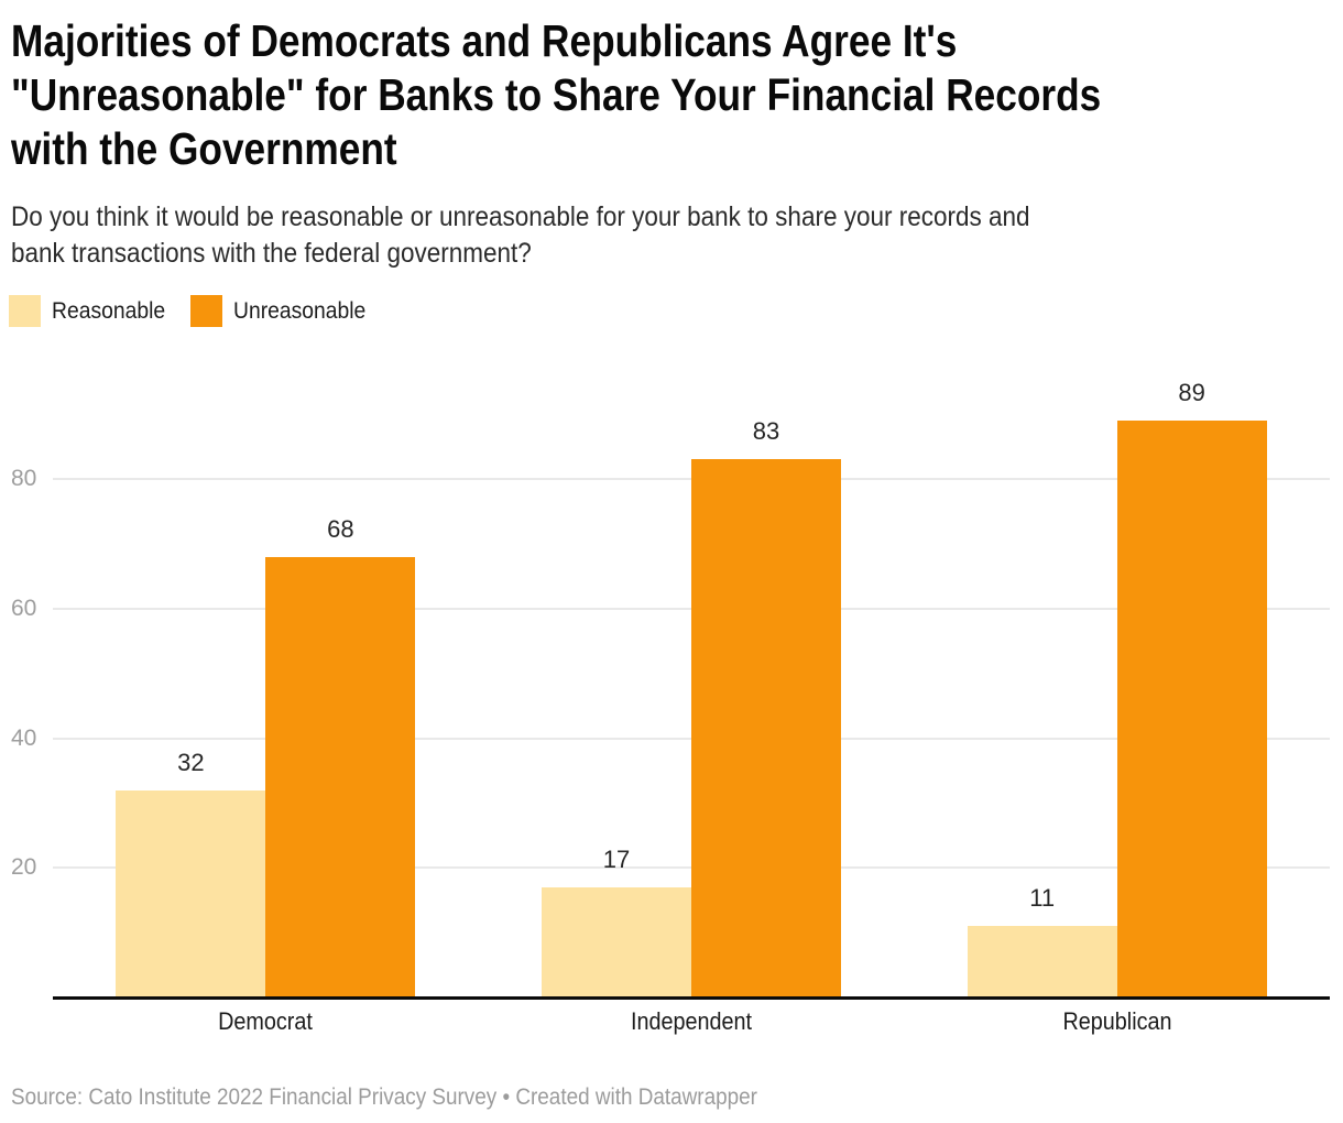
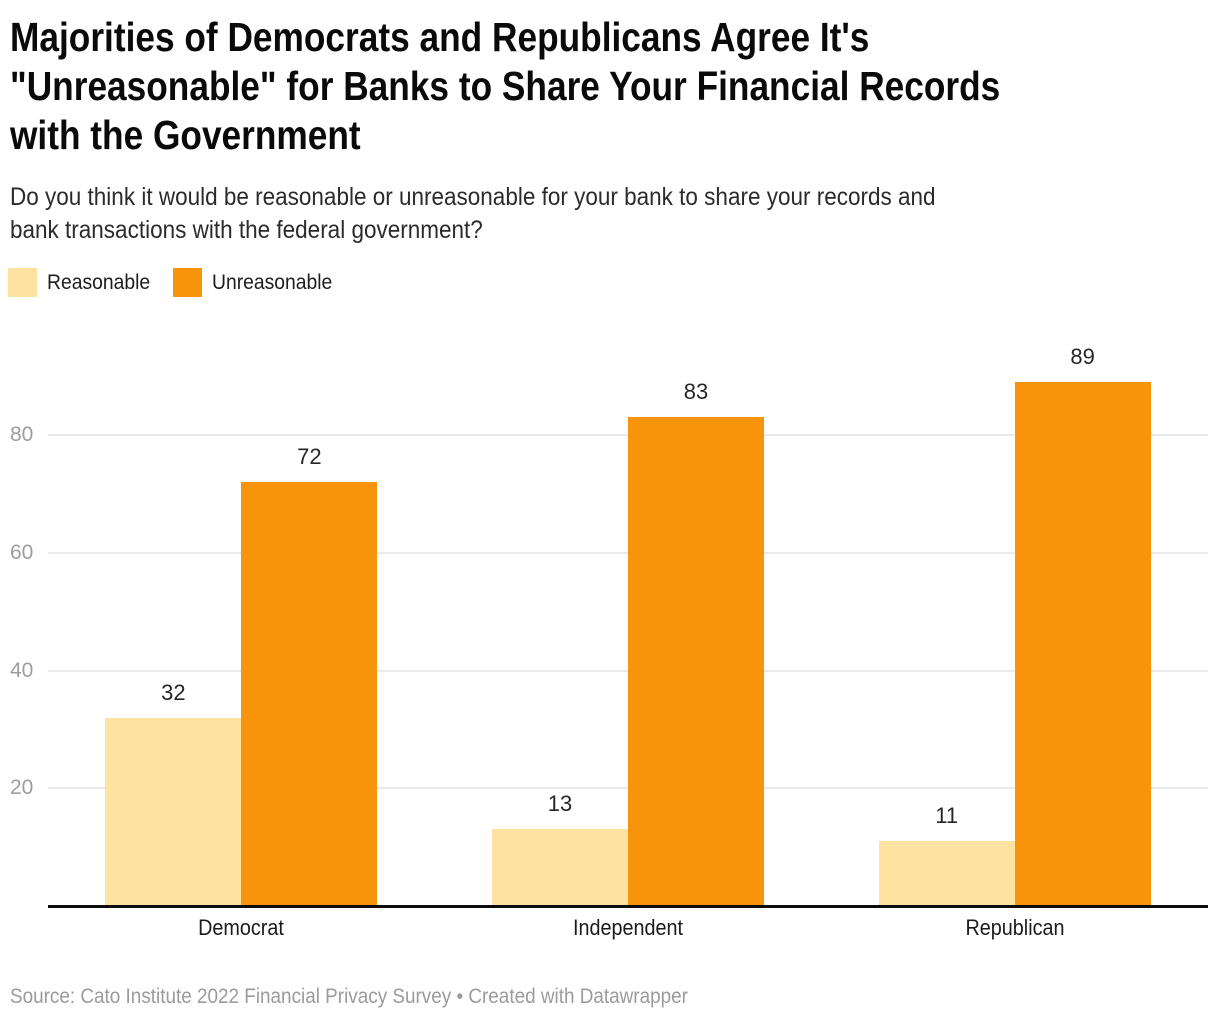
Unreasonable/Democrat: 68 -> 72
Reasonable/Independent: 17 -> 13
